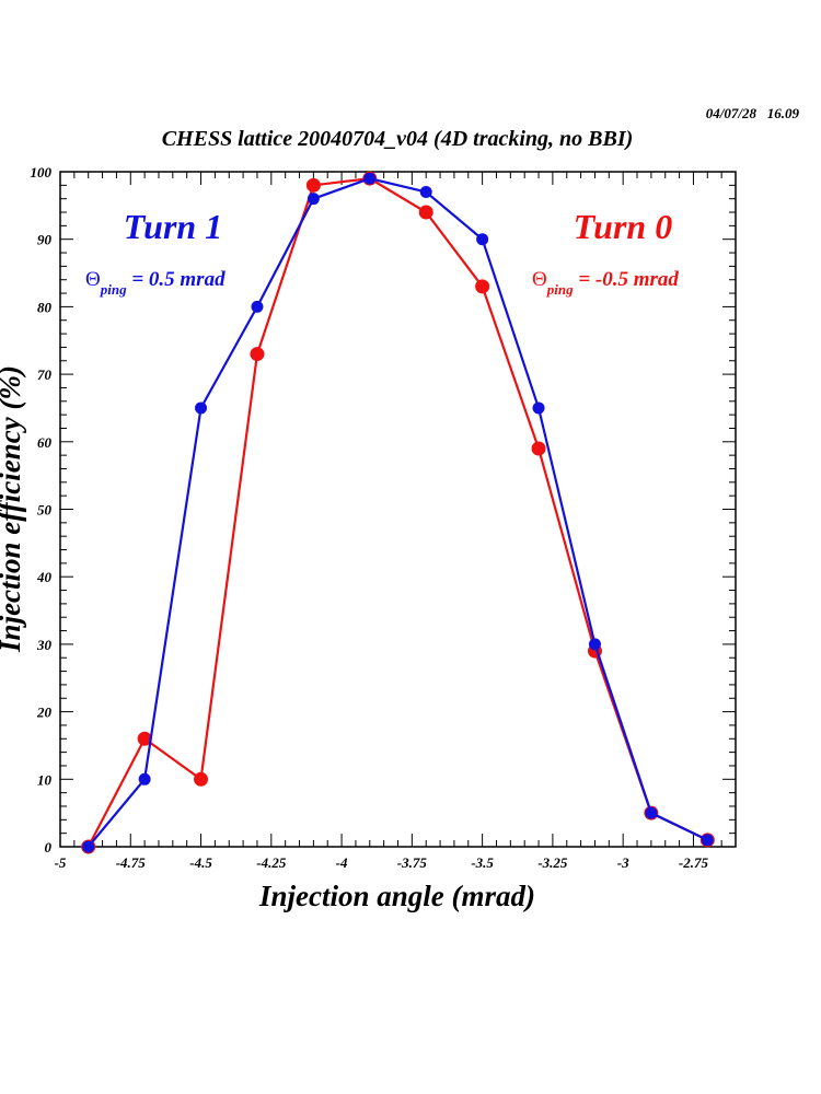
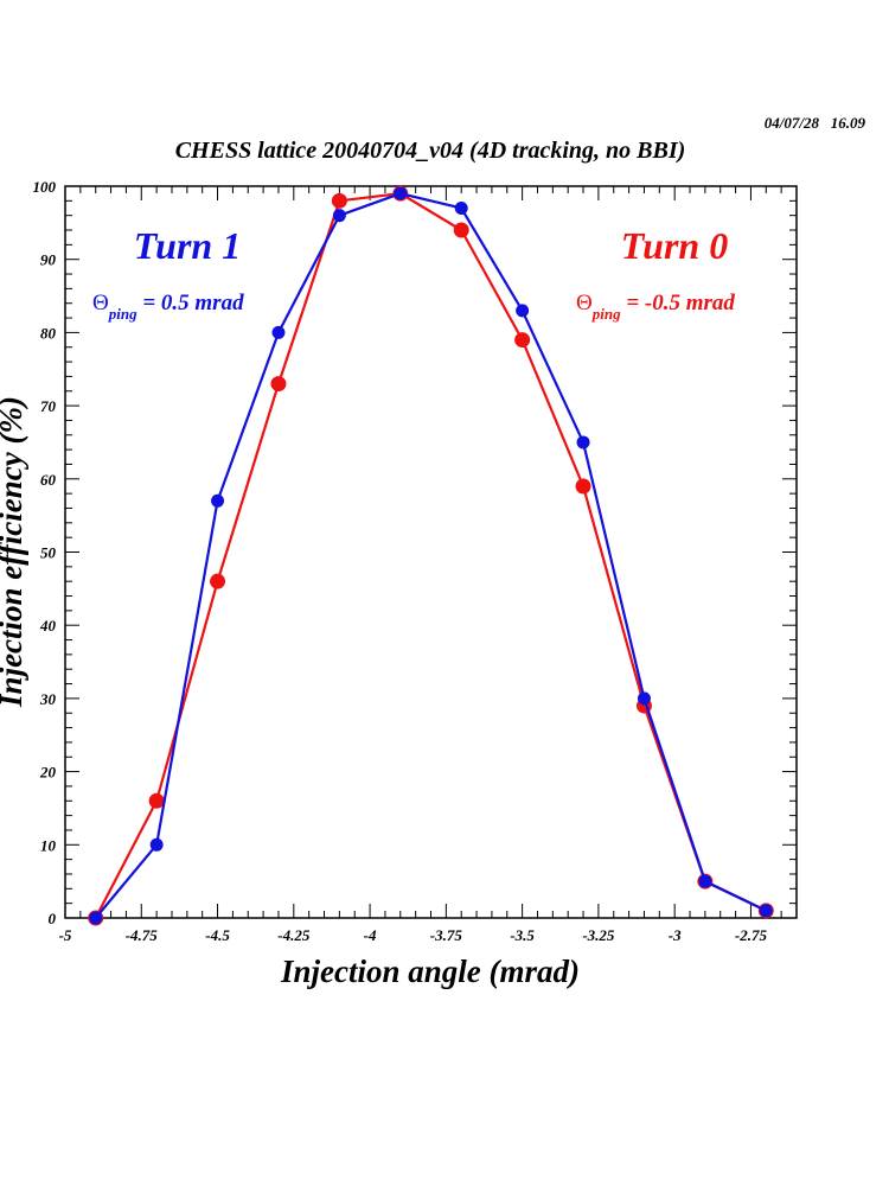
Turn 0/-4.5: 10 -> 46
Turn 1/-4.5: 65 -> 57
Turn 0/-3.5: 83 -> 79
Turn 1/-3.5: 90 -> 83
